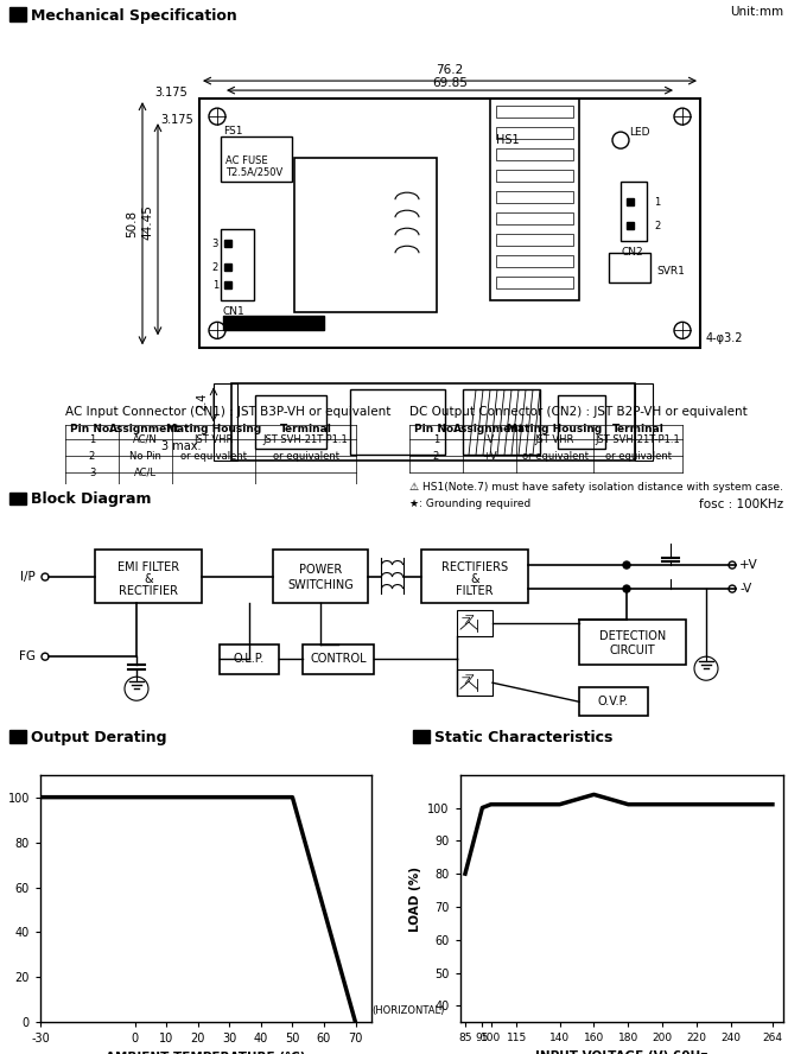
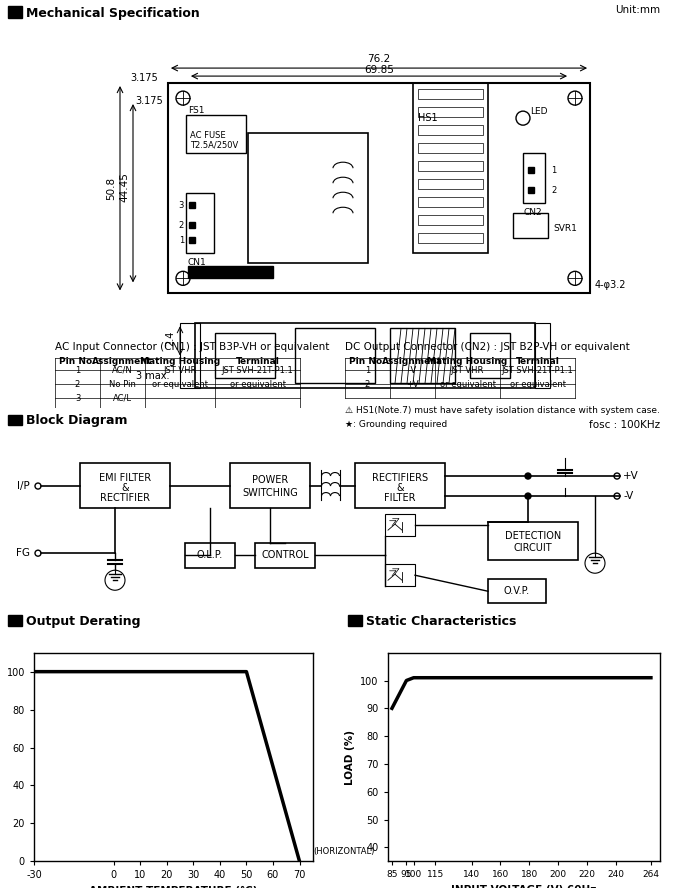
85: 80 -> 90
160: 104 -> 101
